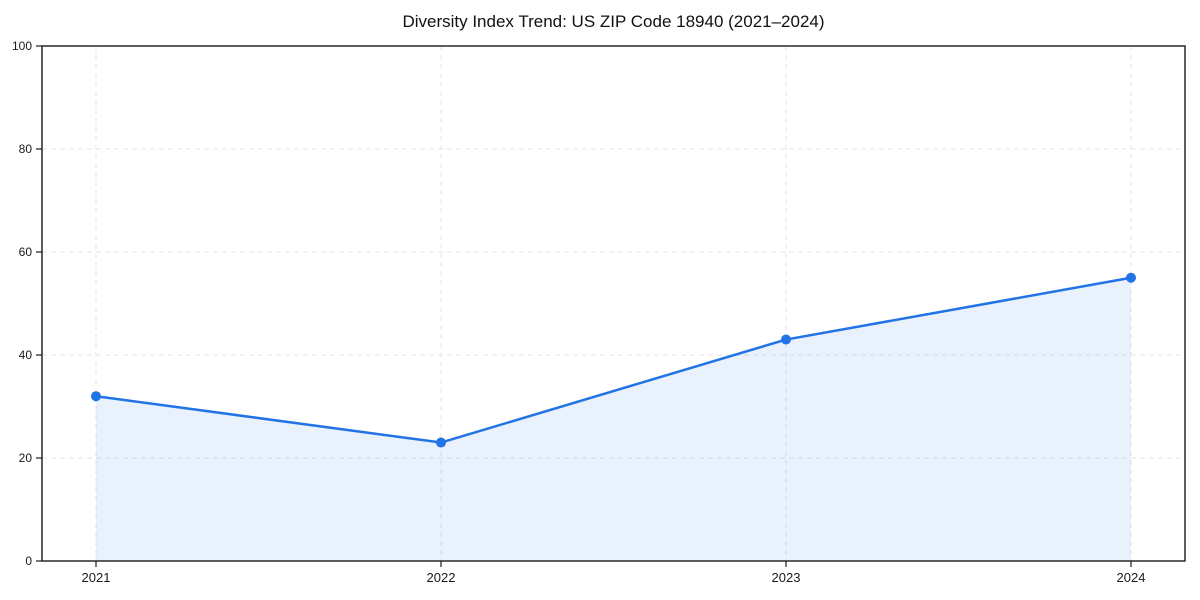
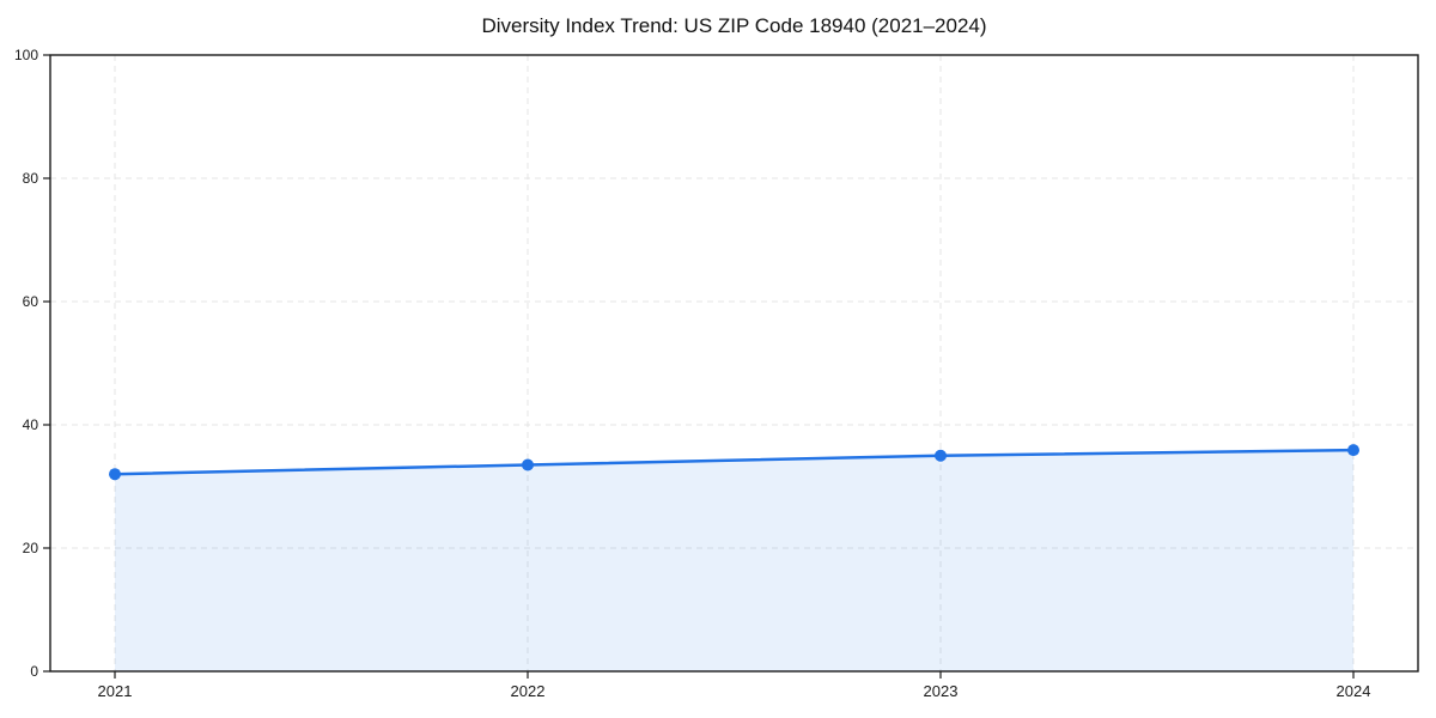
2022: 23 -> 34
2023: 43 -> 35
2024: 55 -> 36
